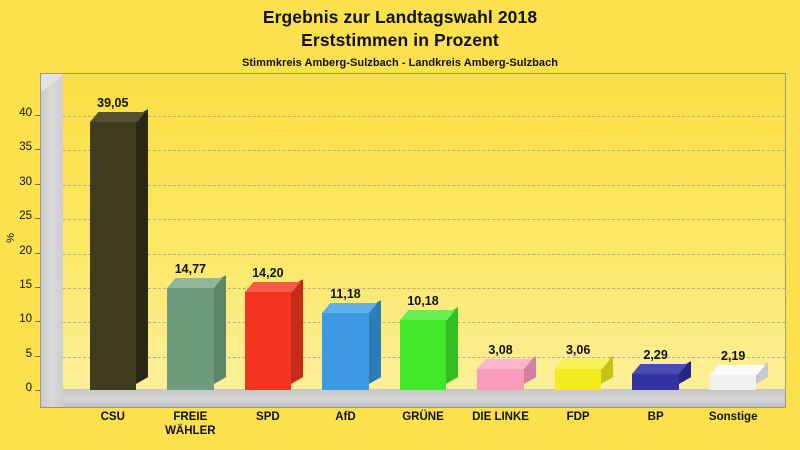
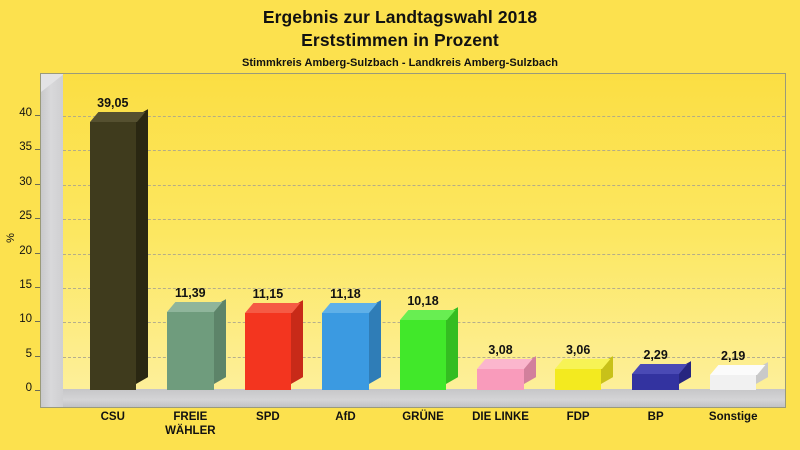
FREIE WÄHLER: 14,77 -> 11,39
SPD: 14,20 -> 11,15
